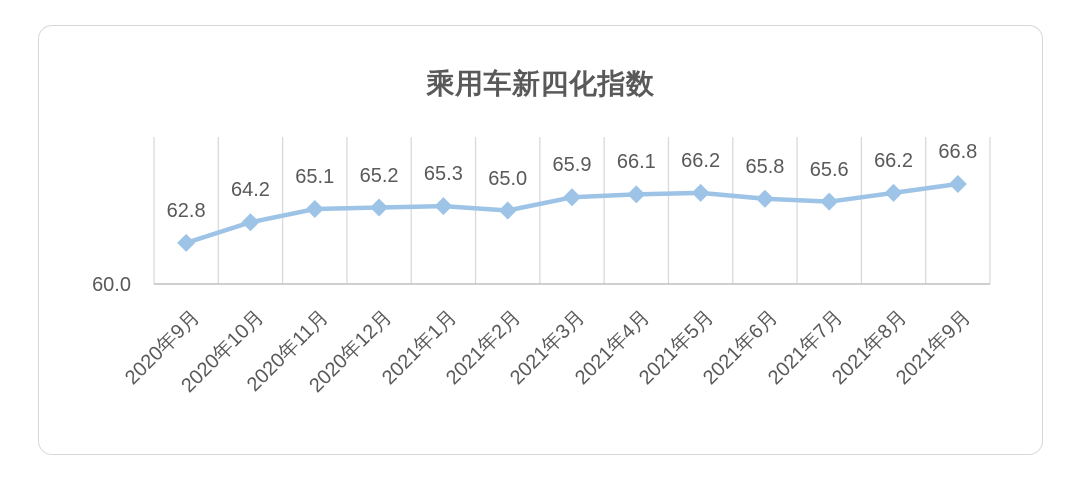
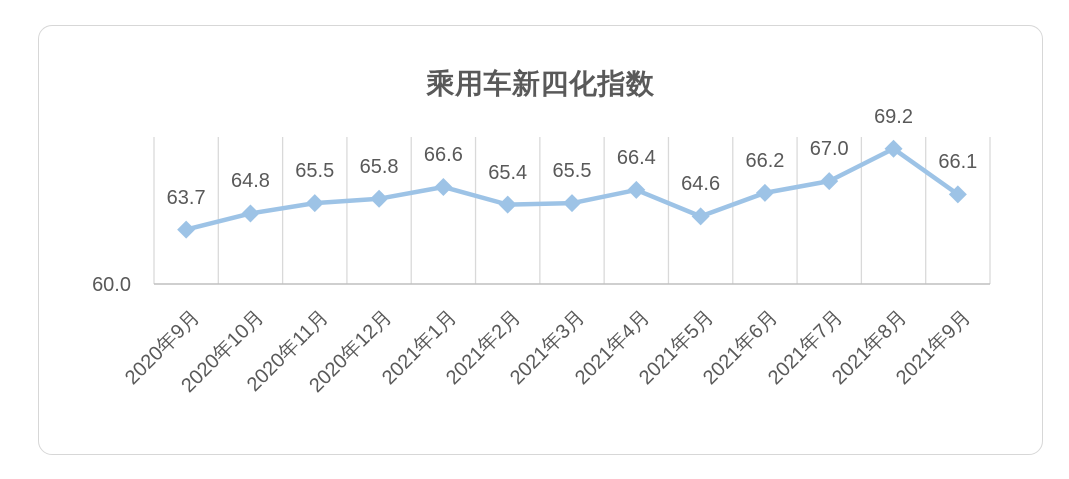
2020年9月: 62.8 -> 63.7
2020年10月: 64.2 -> 64.8
2020年11月: 65.1 -> 65.5
2020年12月: 65.2 -> 65.8
2021年1月: 65.3 -> 66.6
2021年2月: 65.0 -> 65.4
2021年3月: 65.9 -> 65.5
2021年4月: 66.1 -> 66.4
2021年5月: 66.2 -> 64.6
2021年6月: 65.8 -> 66.2
2021年7月: 65.6 -> 67.0
2021年8月: 66.2 -> 69.2
2021年9月: 66.8 -> 66.1
